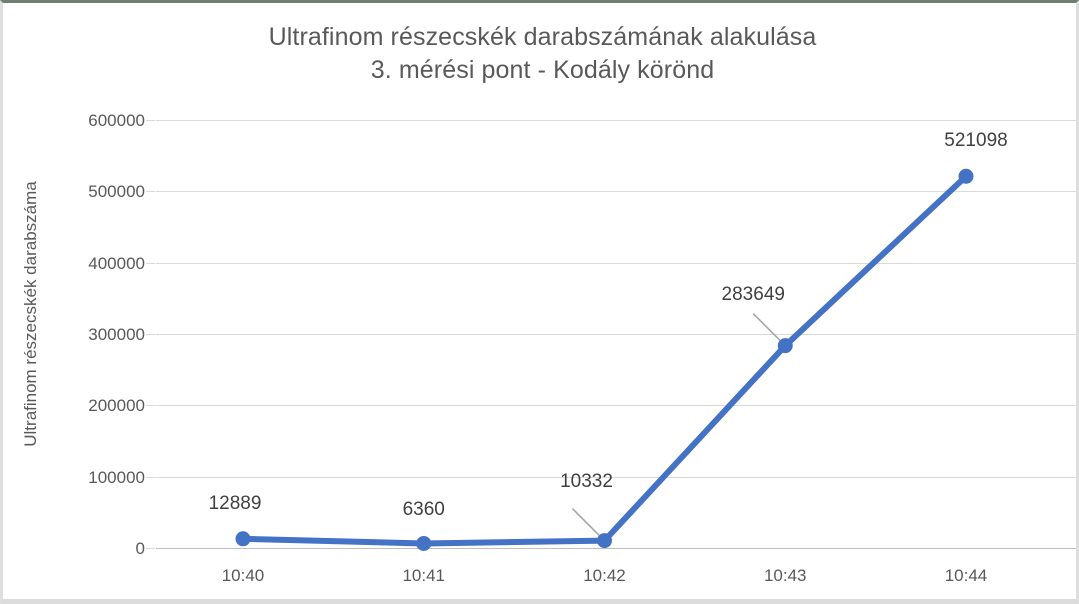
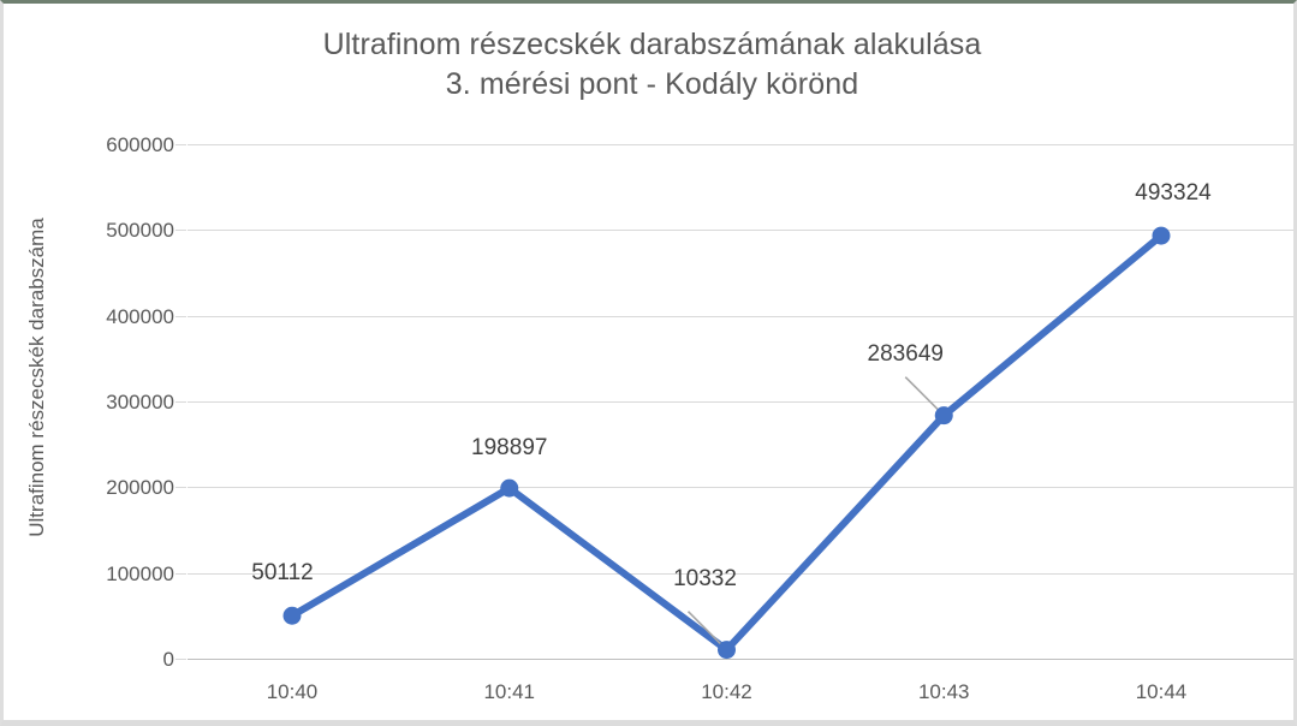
10:40: 12889 -> 50112
10:41: 6360 -> 198897
10:44: 521098 -> 493324
